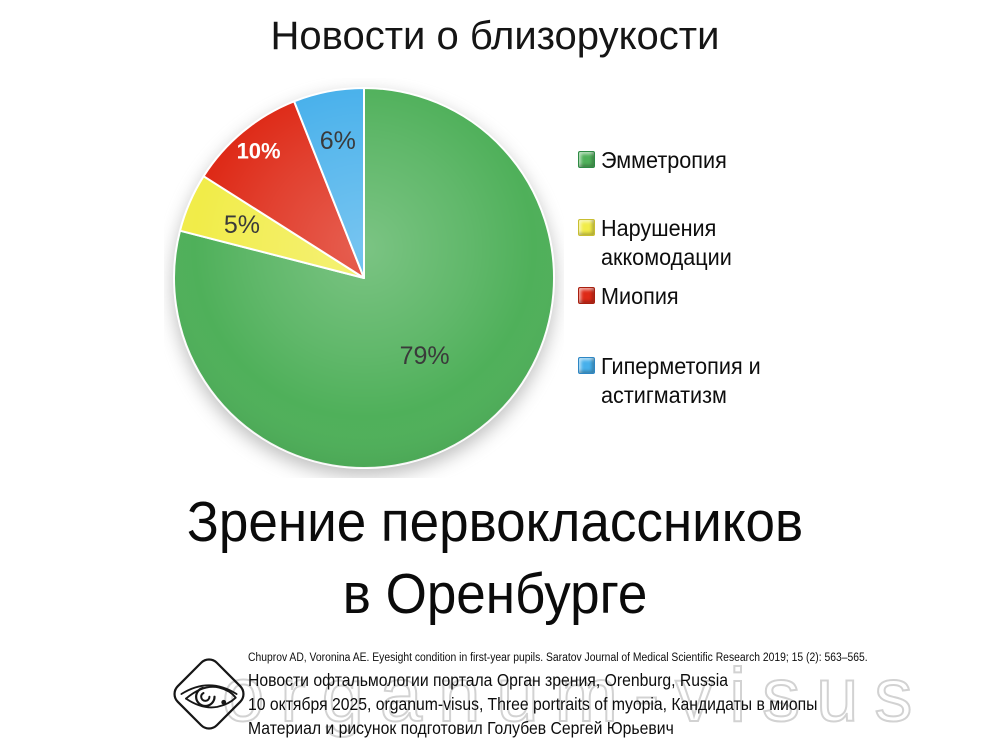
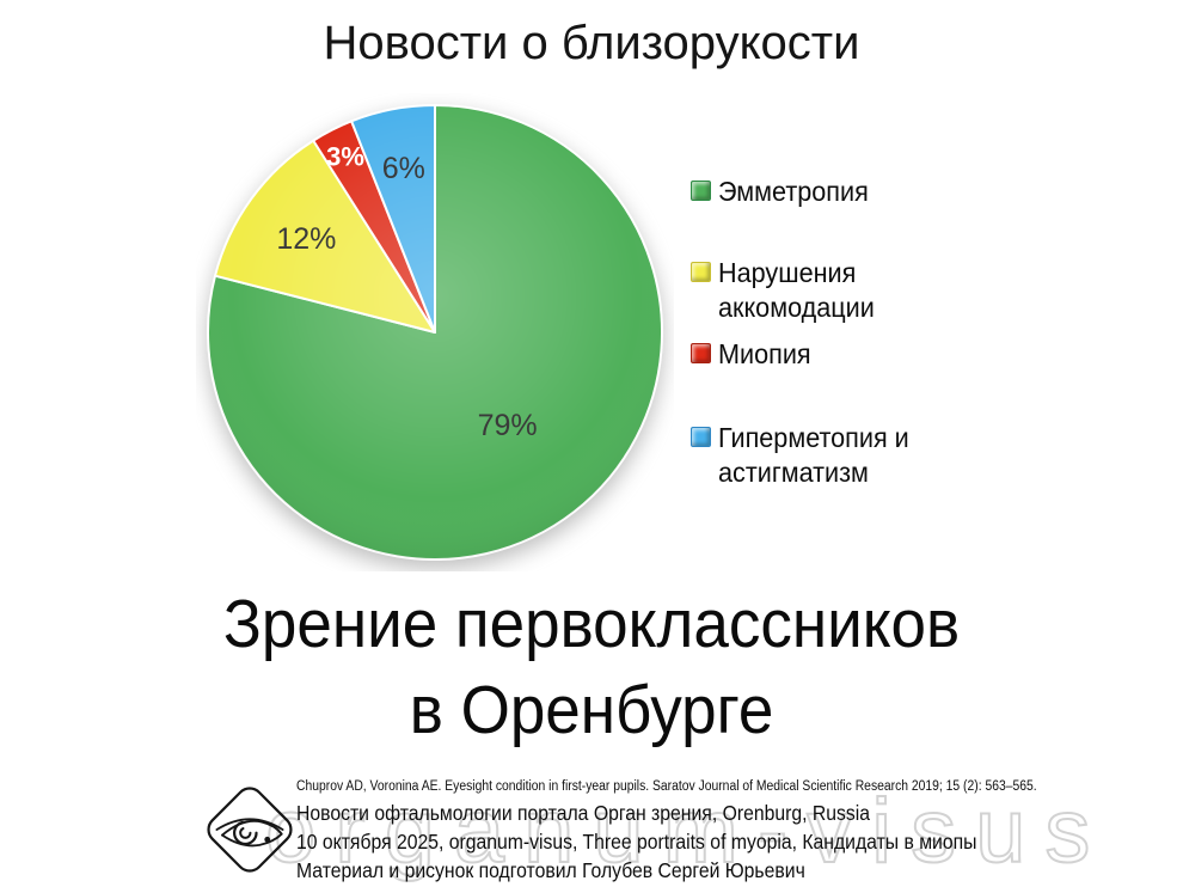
Нарушения аккомодации: 5% -> 12%
Миопия: 10% -> 3%
